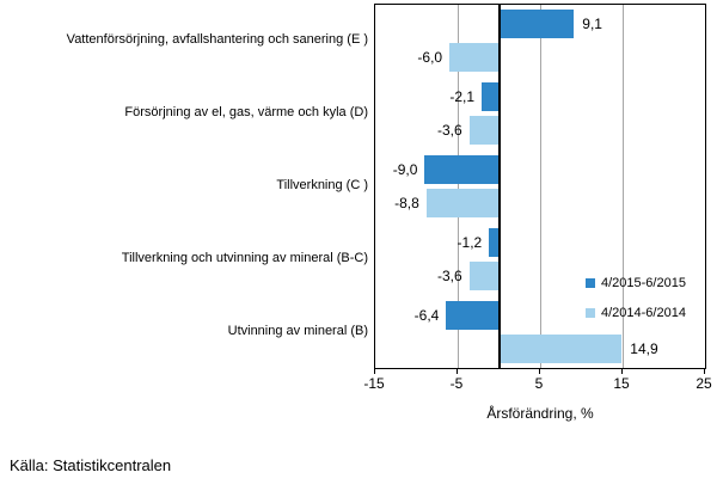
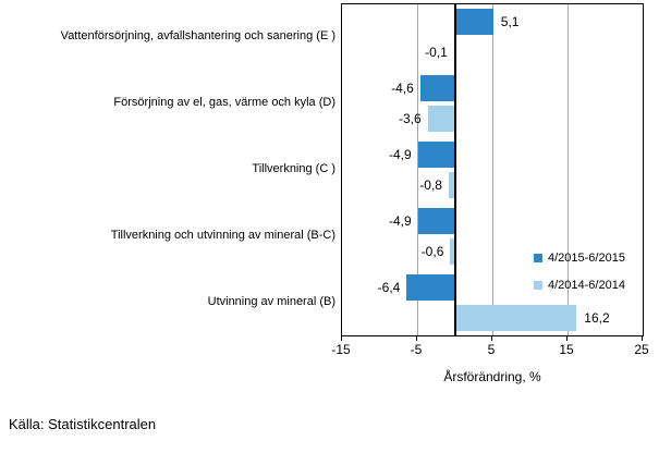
4/2015-6/2015/Vattenförsörjning, avfallshantering och sanering (E ): 9,1 -> 5,1
4/2014-6/2014/Vattenförsörjning, avfallshantering och sanering (E ): -6,0 -> -0,1
4/2015-6/2015/Försörjning av el, gas, värme och kyla (D): -2,1 -> -4,6
4/2015-6/2015/Tillverkning (C ): -9,0 -> -4,9
4/2014-6/2014/Tillverkning (C ): -8,8 -> -0,8
4/2015-6/2015/Tillverkning och utvinning av mineral (B-C): -1,2 -> -4,9
4/2014-6/2014/Tillverkning och utvinning av mineral (B-C): -3,6 -> -0,6
4/2014-6/2014/Utvinning av mineral (B): 14,9 -> 16,2
